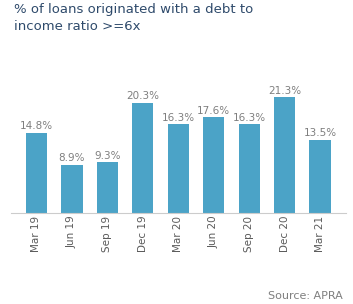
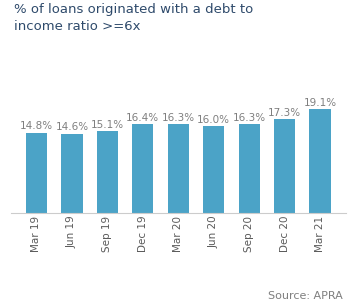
Jun 19: 8.9% -> 14.6%
Sep 19: 9.3% -> 15.1%
Dec 19: 20.3% -> 16.4%
Jun 20: 17.6% -> 16.0%
Dec 20: 21.3% -> 17.3%
Mar 21: 13.5% -> 19.1%
